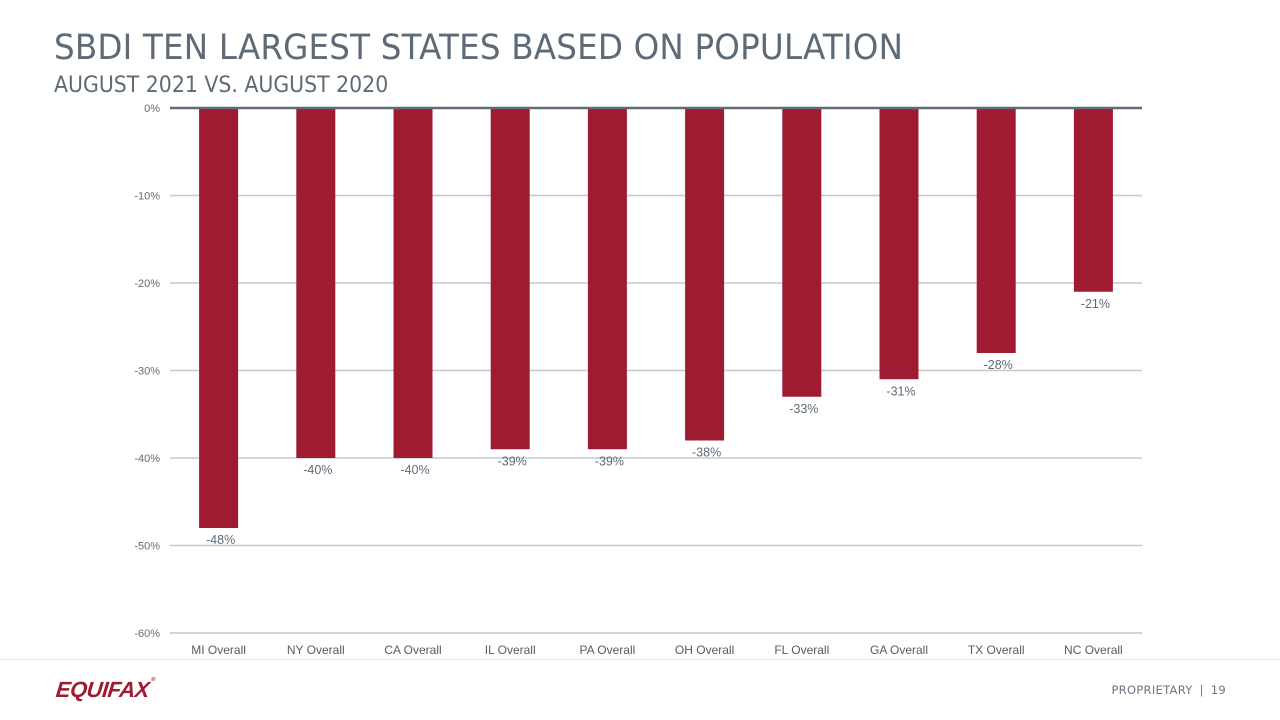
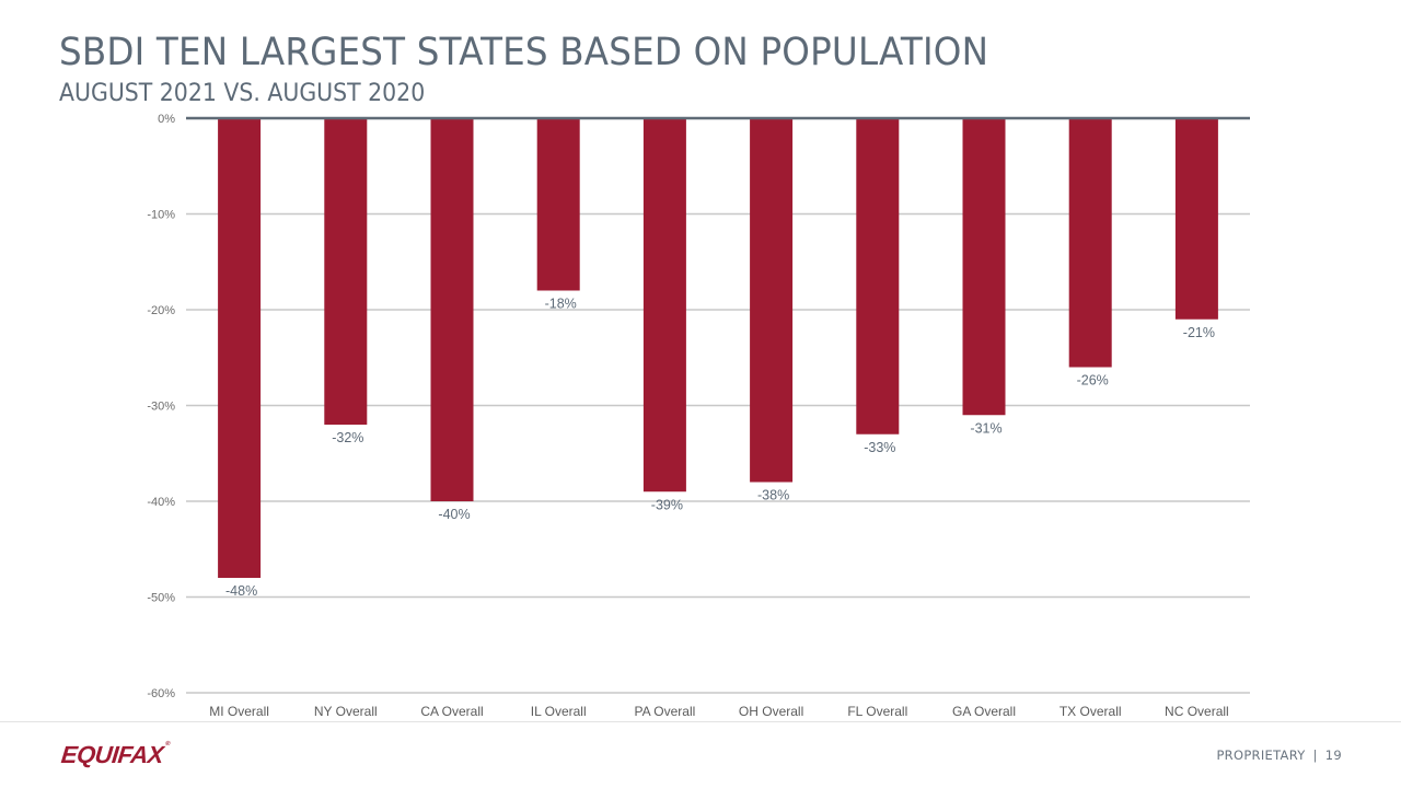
NY Overall: -40% -> -32%
IL Overall: -39% -> -18%
TX Overall: -28% -> -26%
